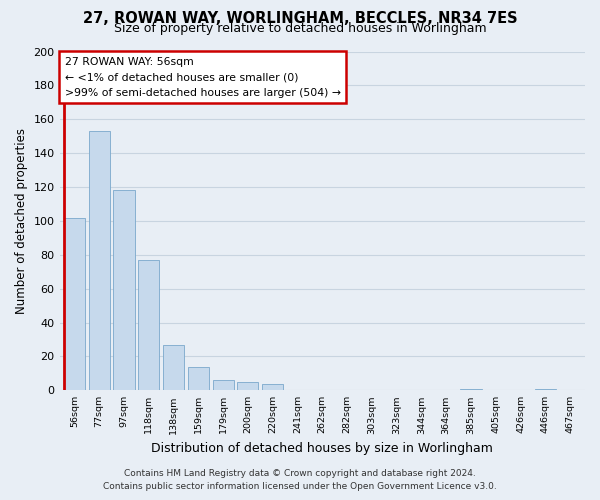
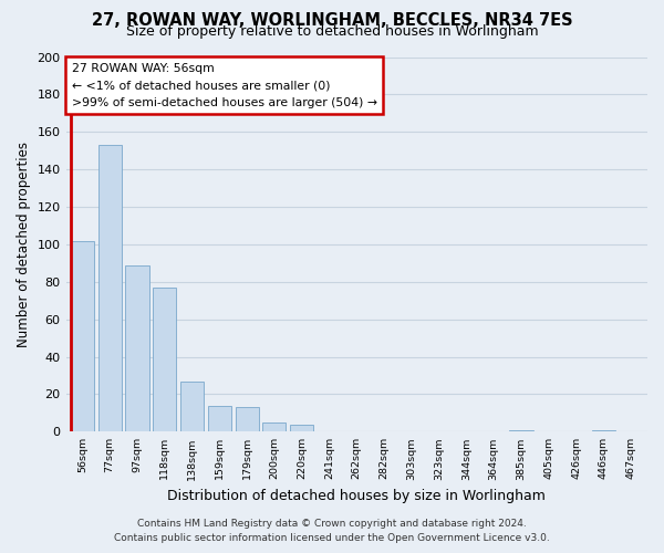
97sqm: 118 -> 89
179sqm: 6 -> 13
